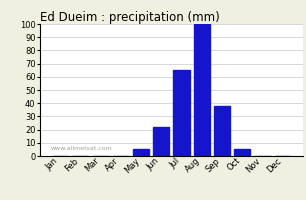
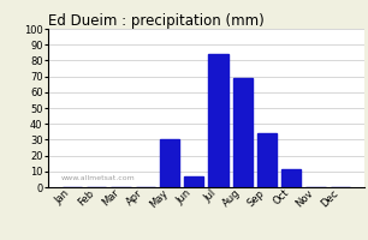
May: 5 -> 30
Jun: 22 -> 7
Jul: 65 -> 84
Aug: 100 -> 69
Sep: 38 -> 34
Oct: 5 -> 11
